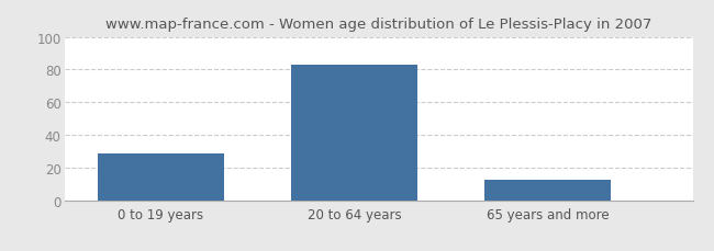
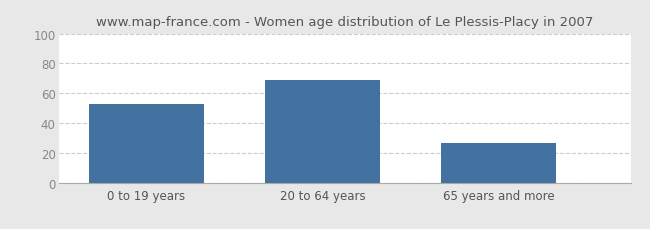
0 to 19 years: 29 -> 53
20 to 64 years: 83 -> 69
65 years and more: 13 -> 27
